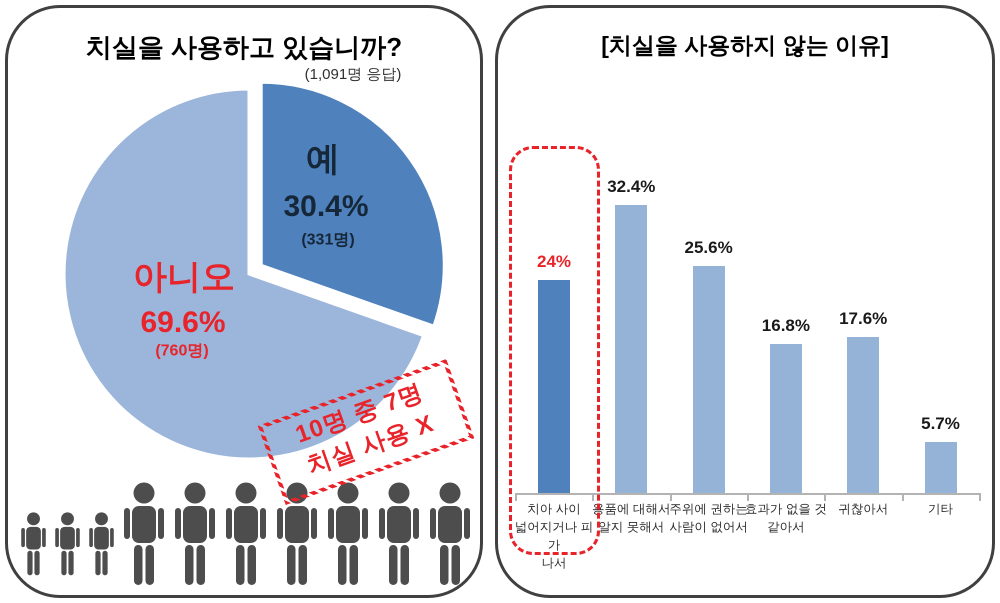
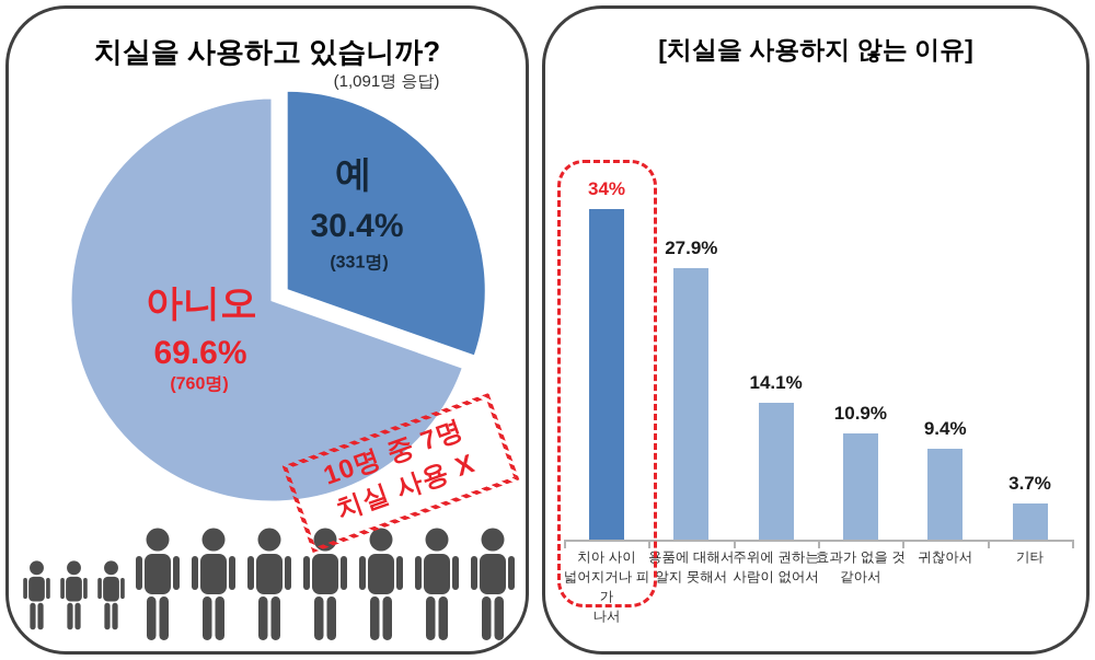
[치실을 사용하지 않는 이유]/치아 사이 넓어지거나 피가 나서: 24% -> 34%
[치실을 사용하지 않는 이유]/용품에 대해서 알지 못해서: 32.4% -> 27.9%
[치실을 사용하지 않는 이유]/주위에 권하는 사람이 없어서: 25.6% -> 14.1%
[치실을 사용하지 않는 이유]/효과가 없을 것 같아서: 16.8% -> 10.9%
[치실을 사용하지 않는 이유]/귀찮아서: 17.6% -> 9.4%
[치실을 사용하지 않는 이유]/기타: 5.7% -> 3.7%
